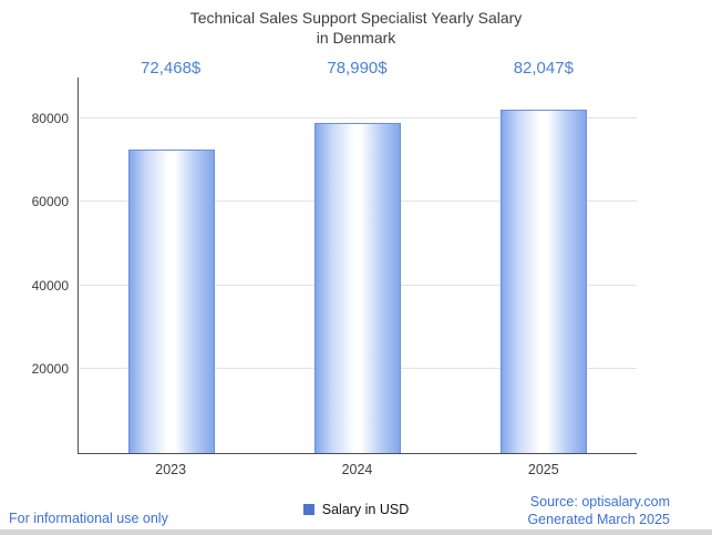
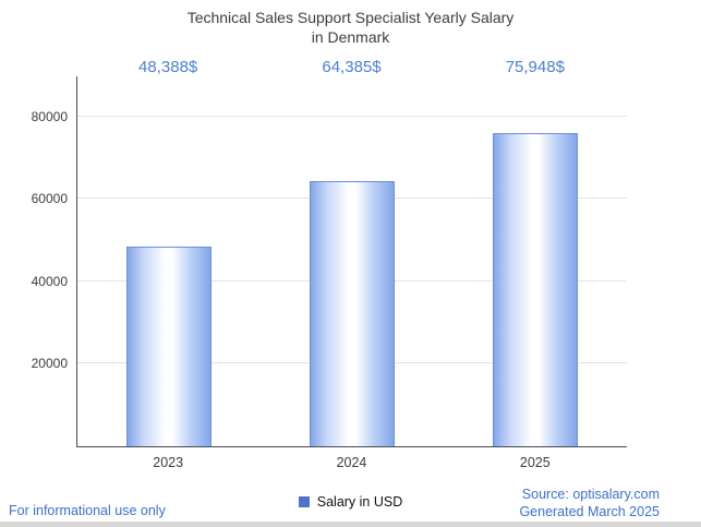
2023: 72,468 -> 48,388
2024: 78,990 -> 64,385
2025: 82,047 -> 75,948
